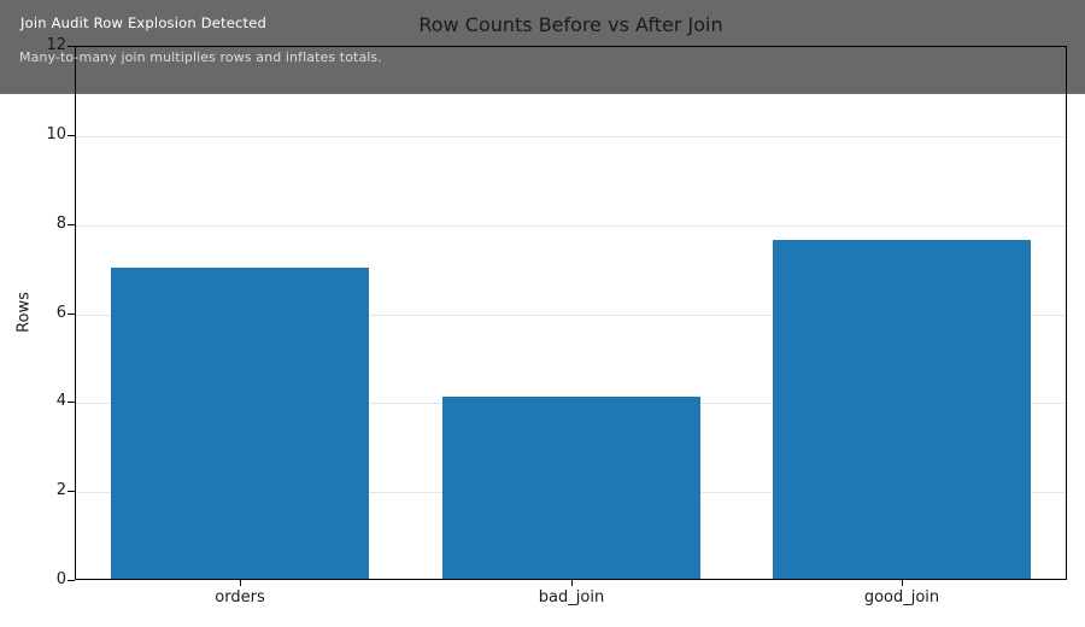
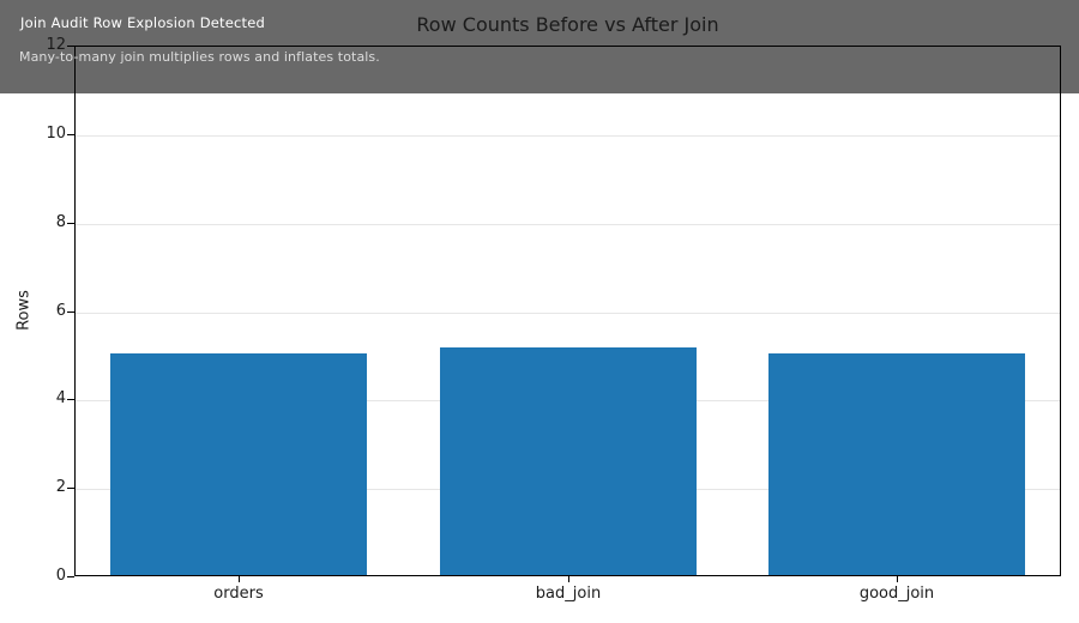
orders: 7.0 -> 5.0
bad_join: 4.1 -> 5.2
good_join: 7.6 -> 5.0
